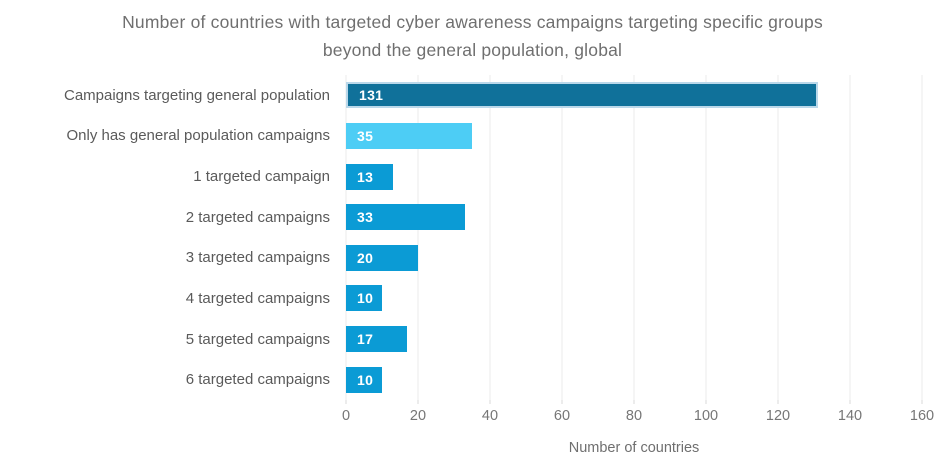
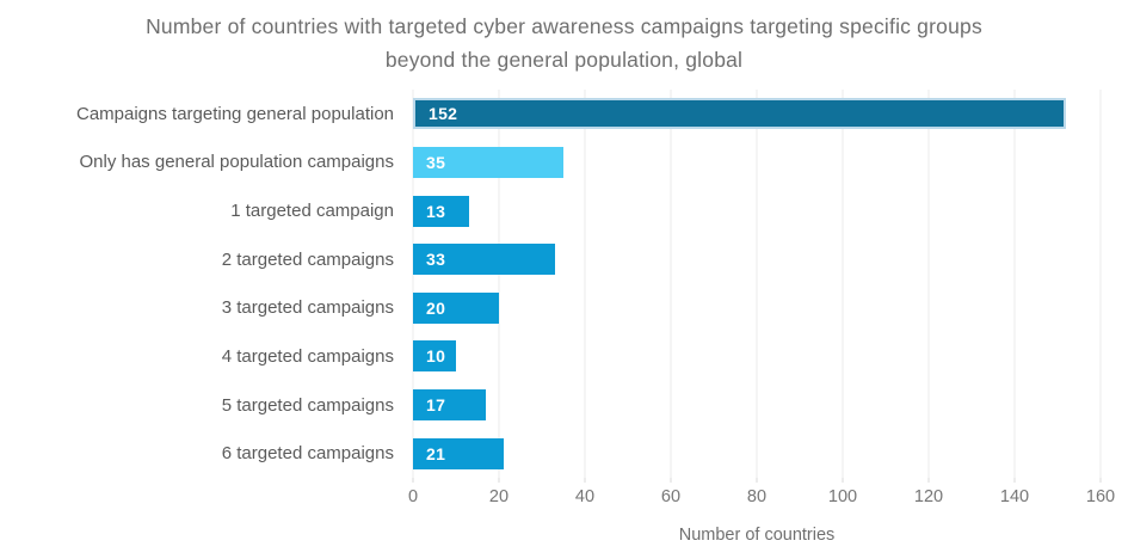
Campaigns targeting general population: 131 -> 152
6 targeted campaigns: 10 -> 21
